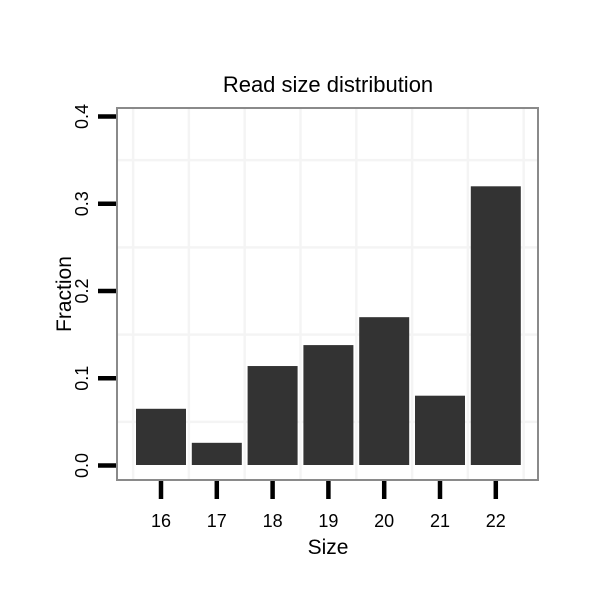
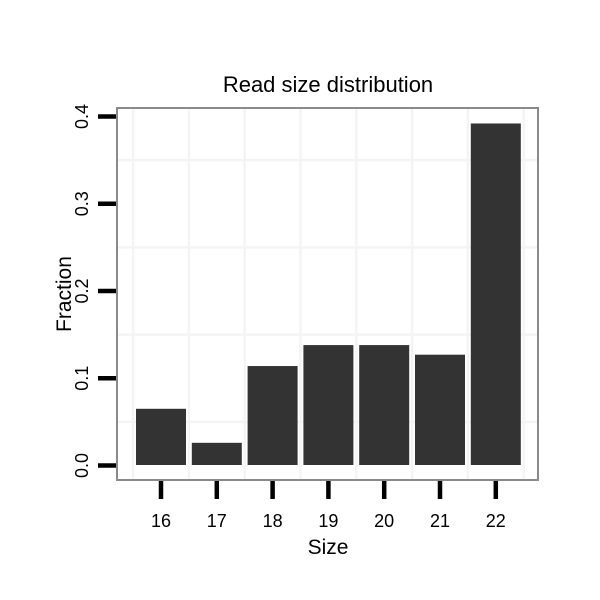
20: 0.17 -> 0.14
21: 0.08 -> 0.13
22: 0.32 -> 0.39
